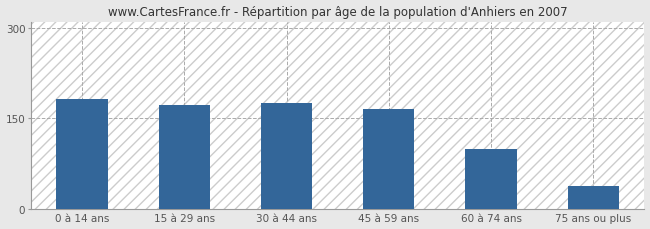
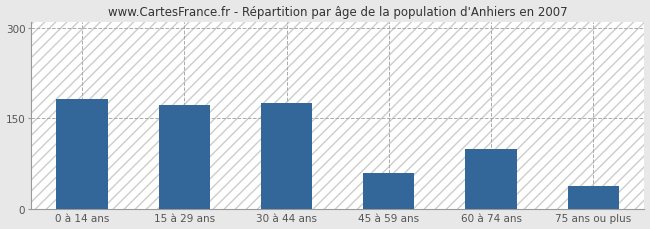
45 à 59 ans: 165 -> 60
